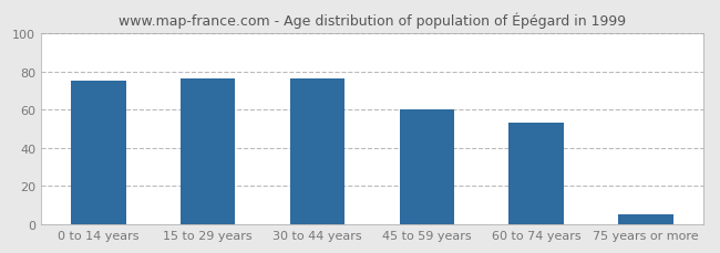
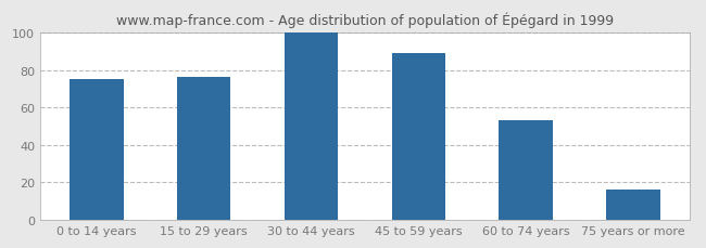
30 to 44 years: 76 -> 100
45 to 59 years: 60 -> 89
75 years or more: 5 -> 16
